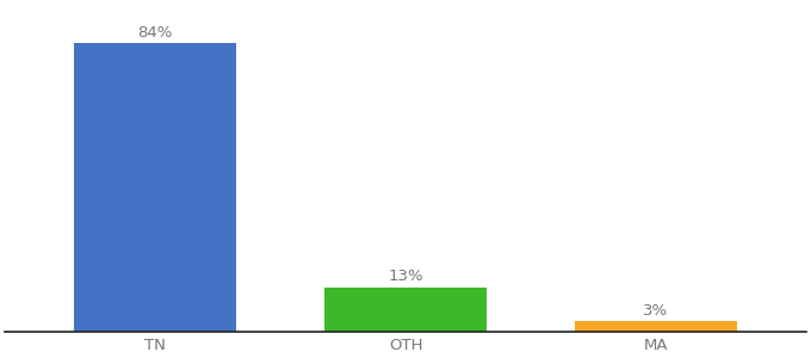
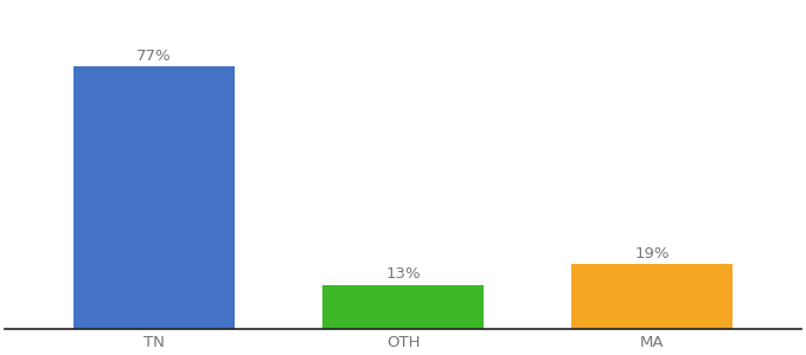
TN: 84% -> 77%
MA: 3% -> 19%
